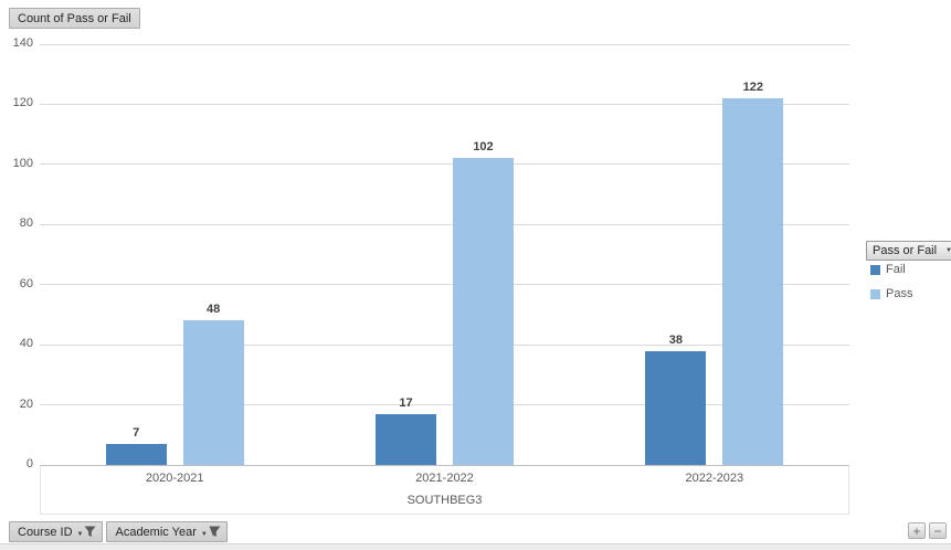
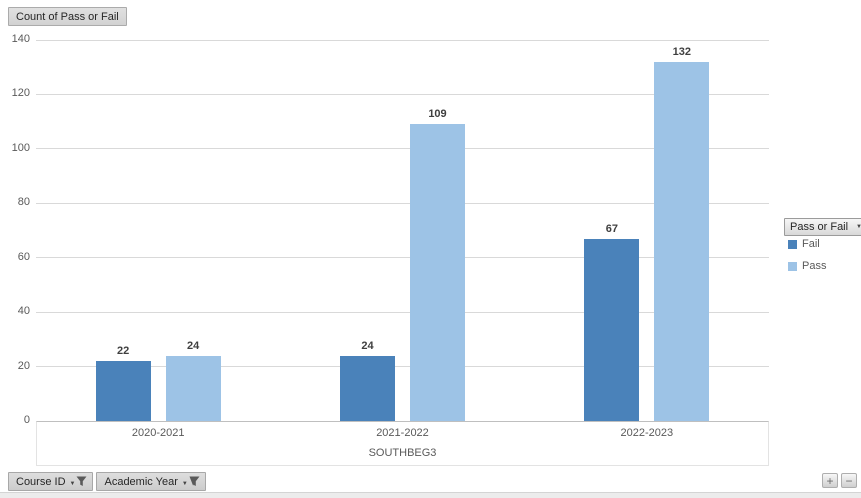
Fail/2020-2021: 7 -> 22
Pass/2020-2021: 48 -> 24
Fail/2021-2022: 17 -> 24
Pass/2021-2022: 102 -> 109
Fail/2022-2023: 38 -> 67
Pass/2022-2023: 122 -> 132
